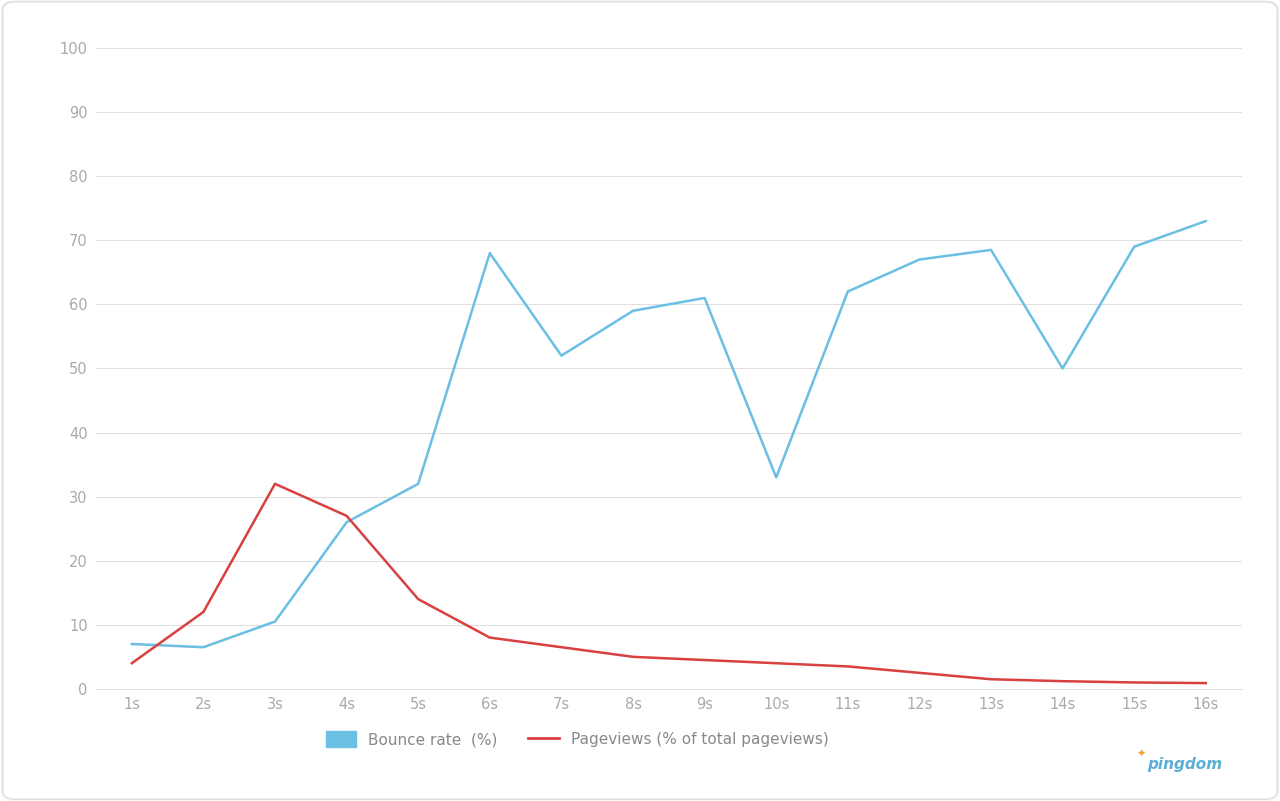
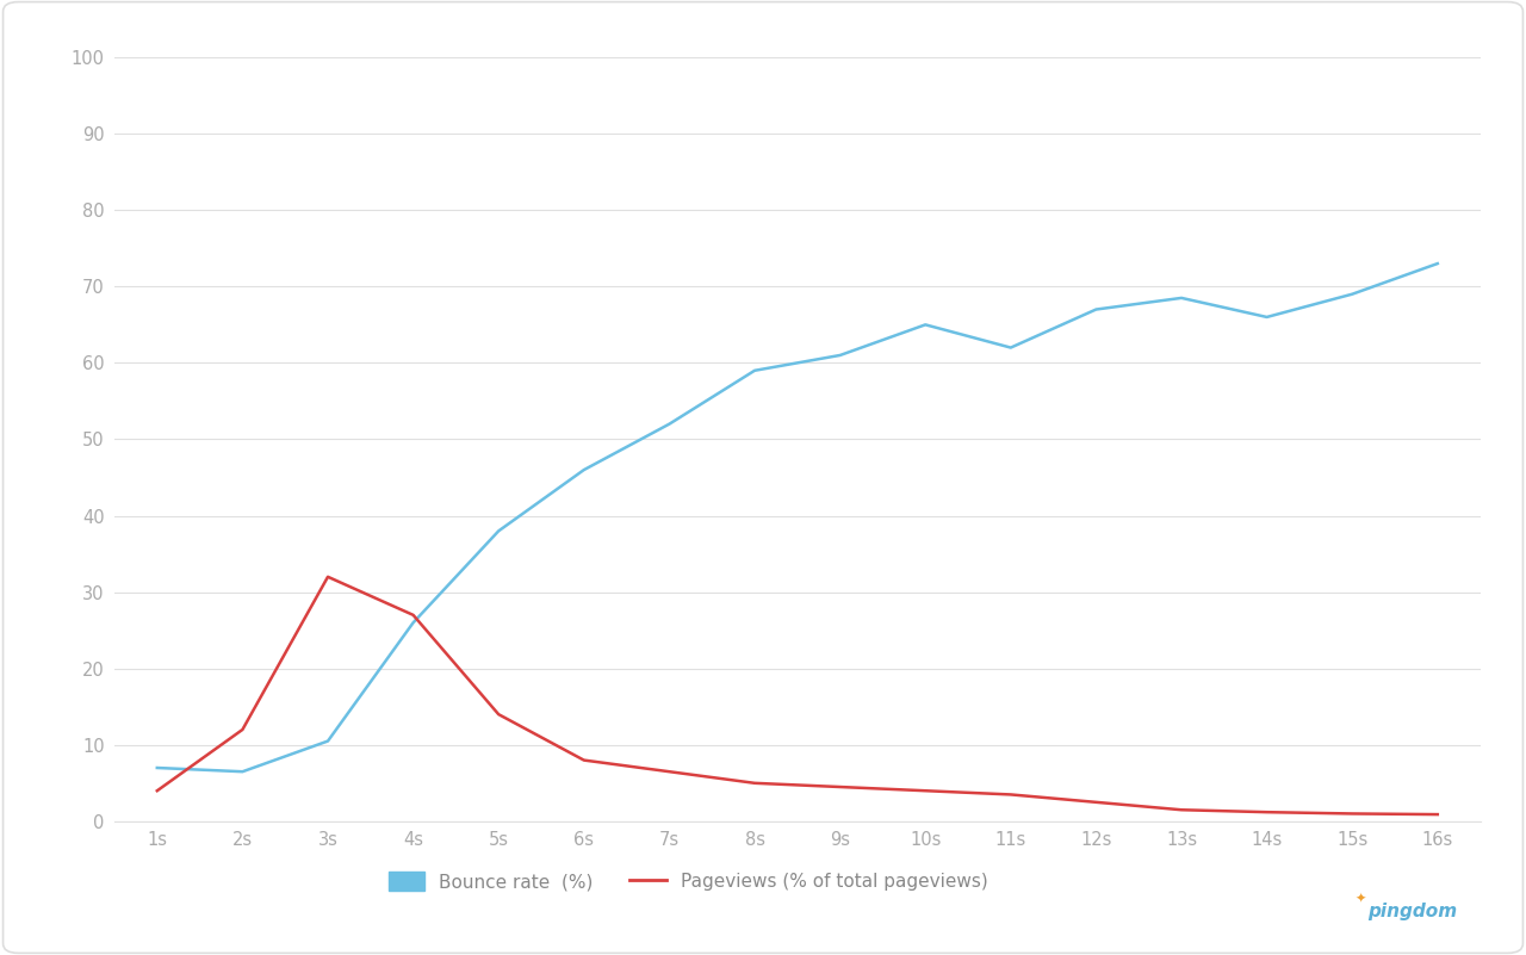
Bounce rate (%)/5s: 32.0 -> 38.0
Bounce rate (%)/6s: 68.0 -> 46.0
Bounce rate (%)/10s: 33.0 -> 65.0
Bounce rate (%)/14s: 50.0 -> 66.0
